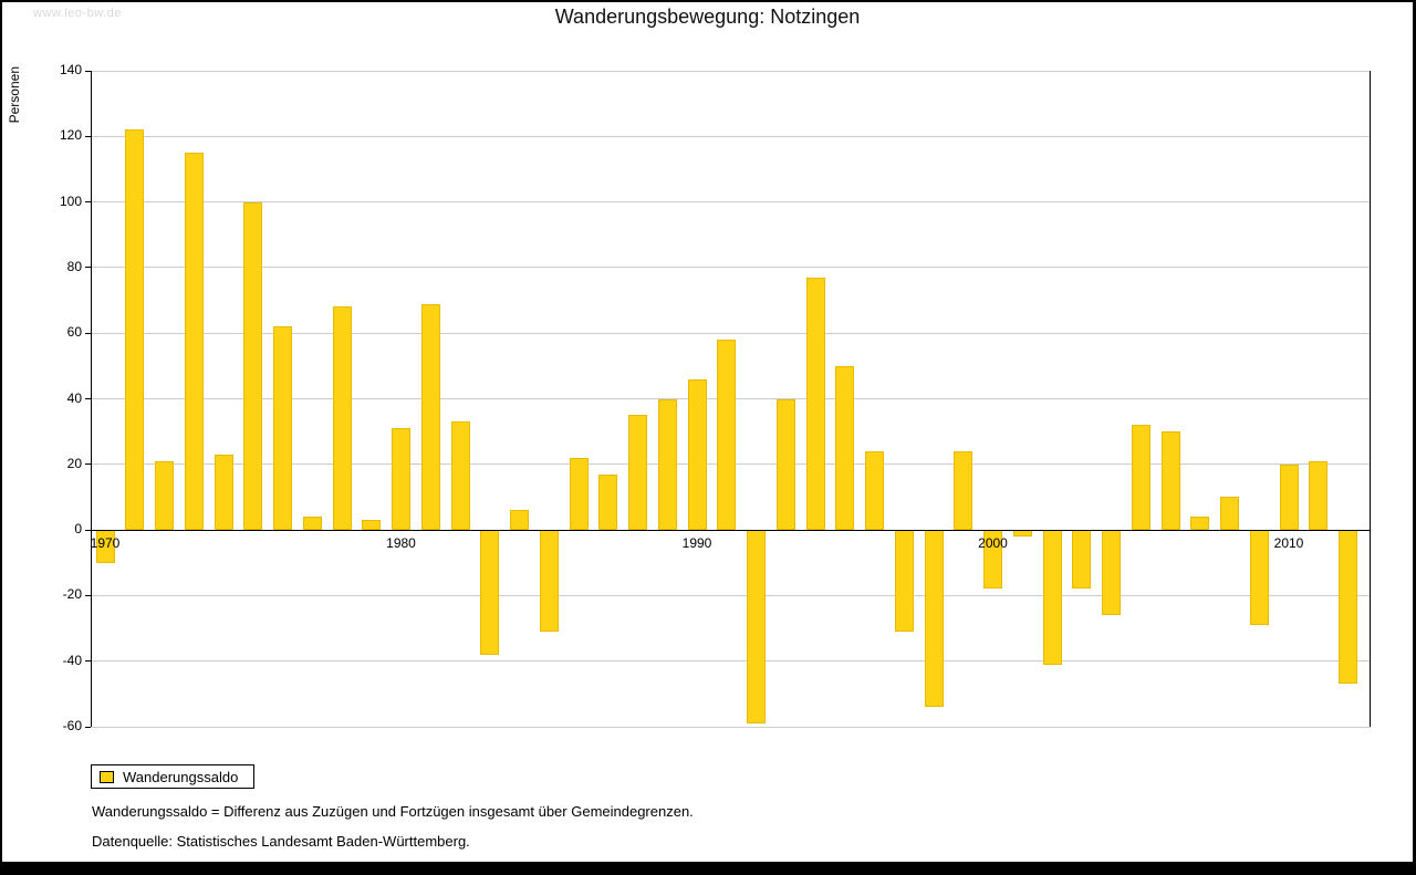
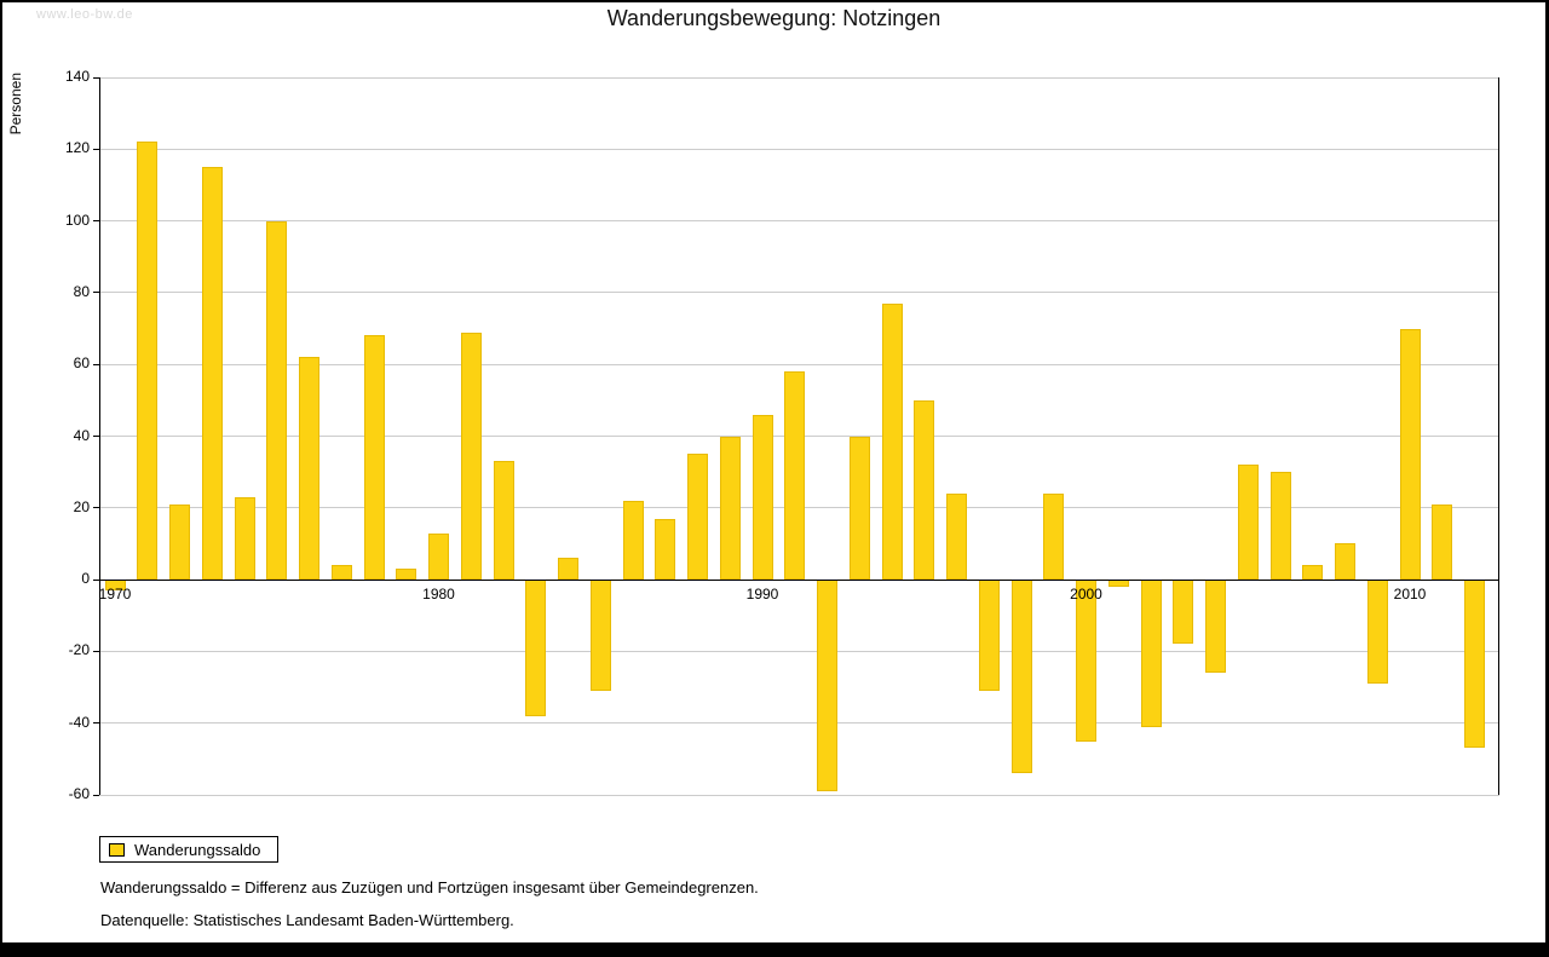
1970: -10 -> -3
1980: 31 -> 13
2000: -18 -> -45
2010: 20 -> 70
